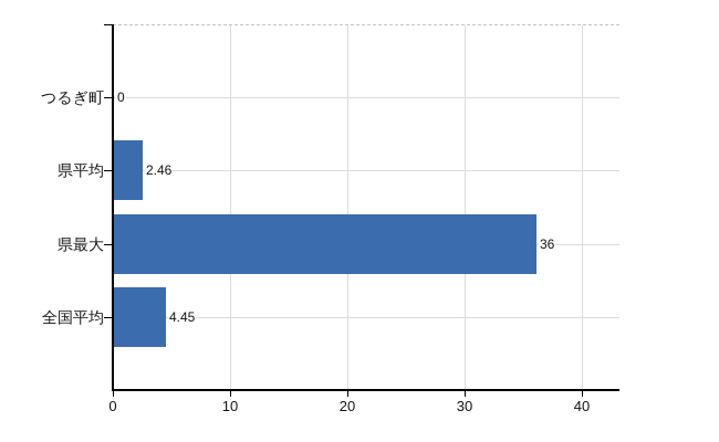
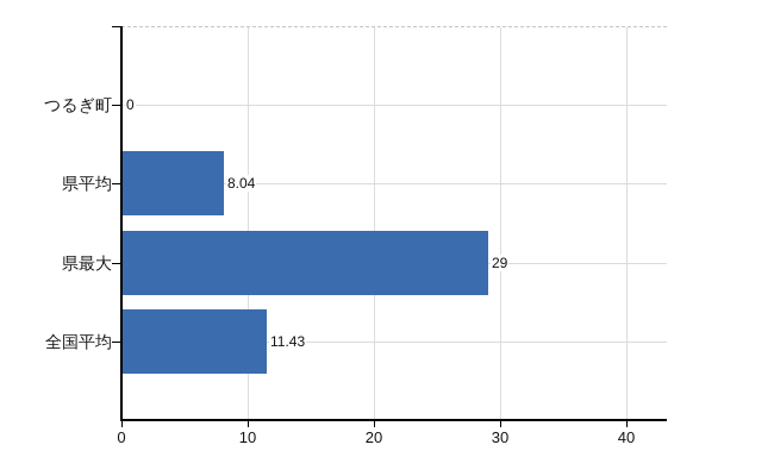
県平均: 2.46 -> 8.04
県最大: 36 -> 29
全国平均: 4.45 -> 11.43
